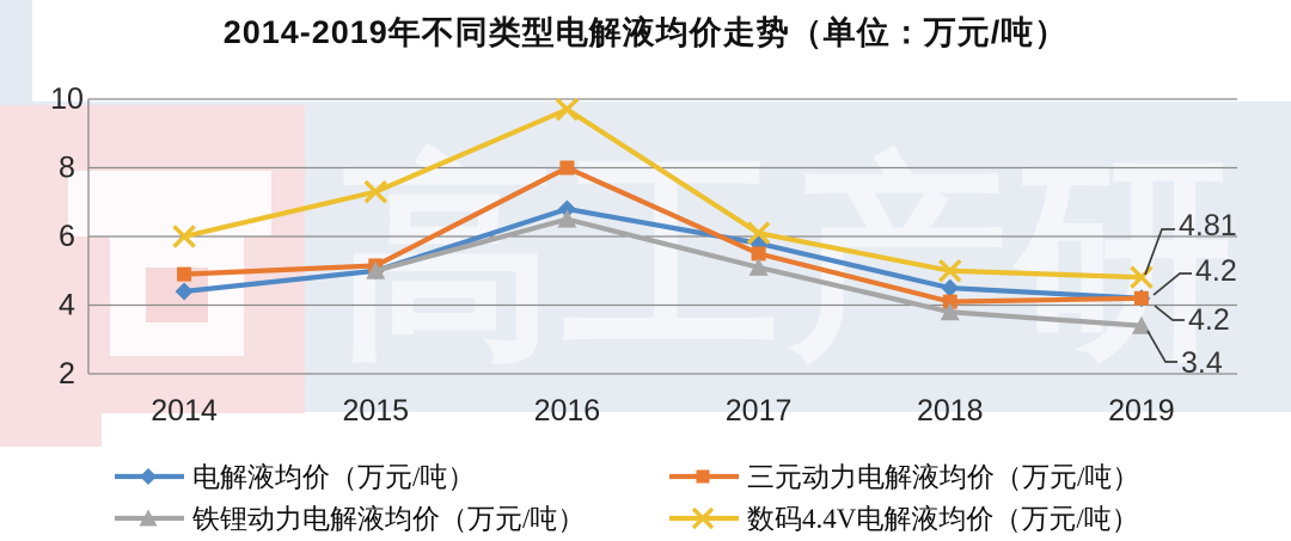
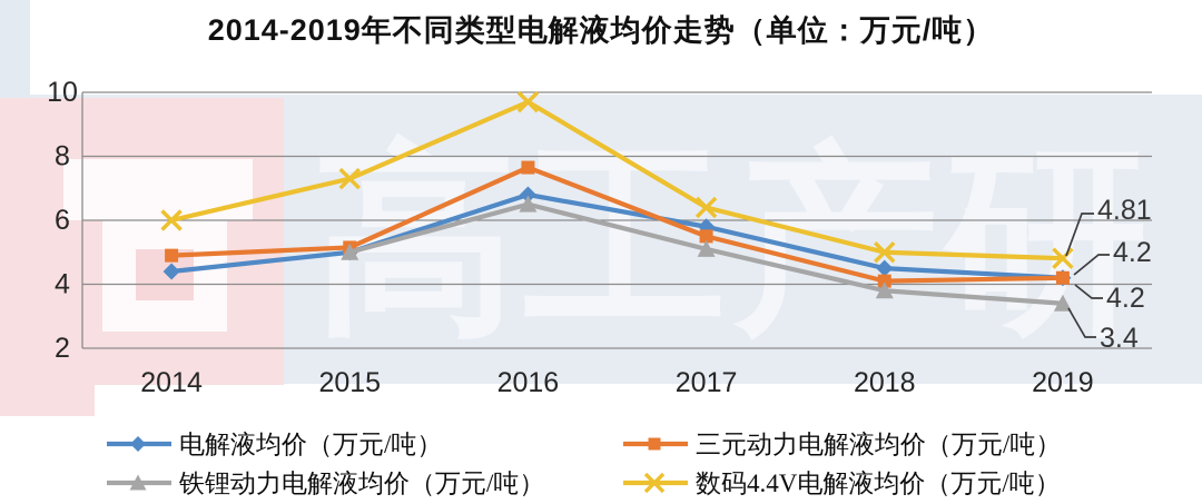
三元动力电解液均价（万元/吨）/2016: 8.0 -> 7.7
数码4.4V电解液均价（万元/吨）/2017: 6.1 -> 6.4
